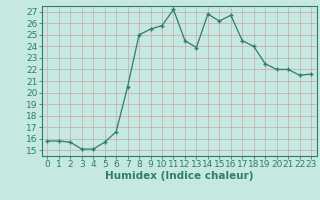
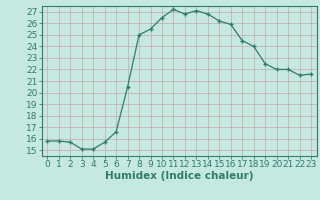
10: 25.8 -> 26.5
12: 24.5 -> 26.8
13: 23.9 -> 27.1
16: 26.7 -> 25.9
